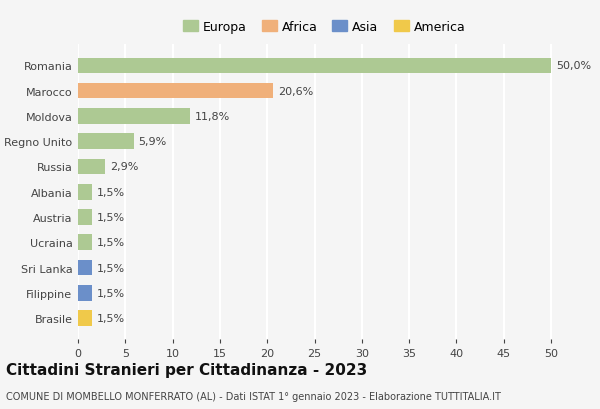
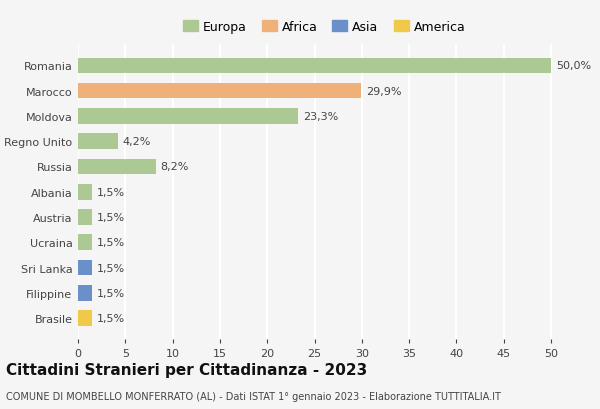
Marocco: 20,6% -> 29,9%
Moldova: 11,8% -> 23,3%
Regno Unito: 5,9% -> 4,2%
Russia: 2,9% -> 8,2%
